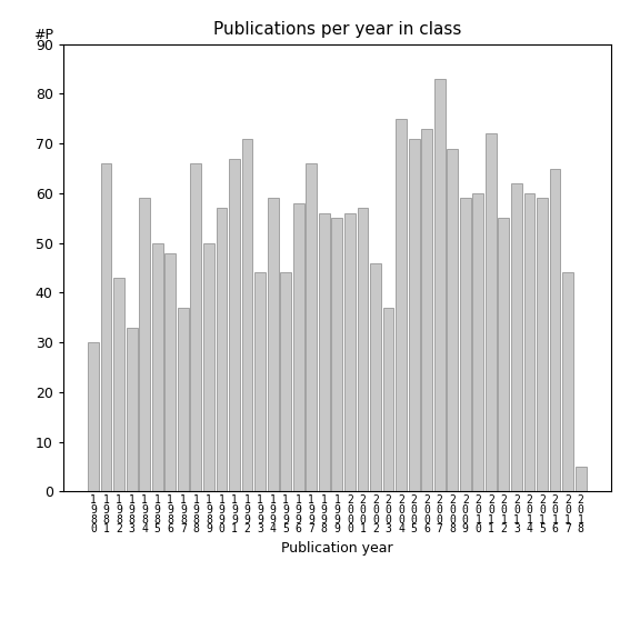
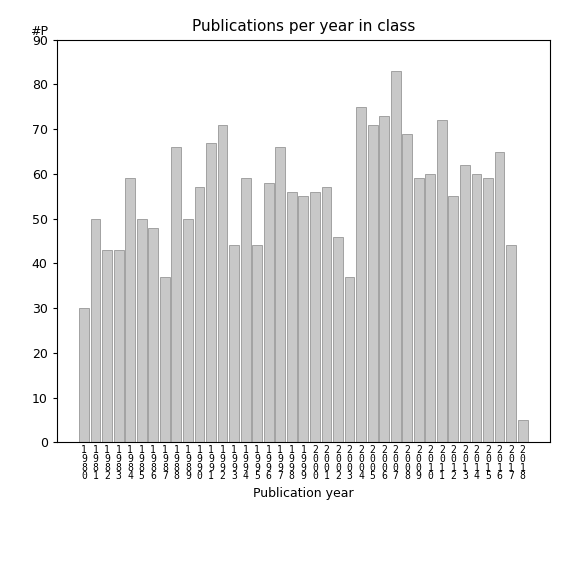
1 9 8 1: 66 -> 50
1 9 8 3: 33 -> 43
